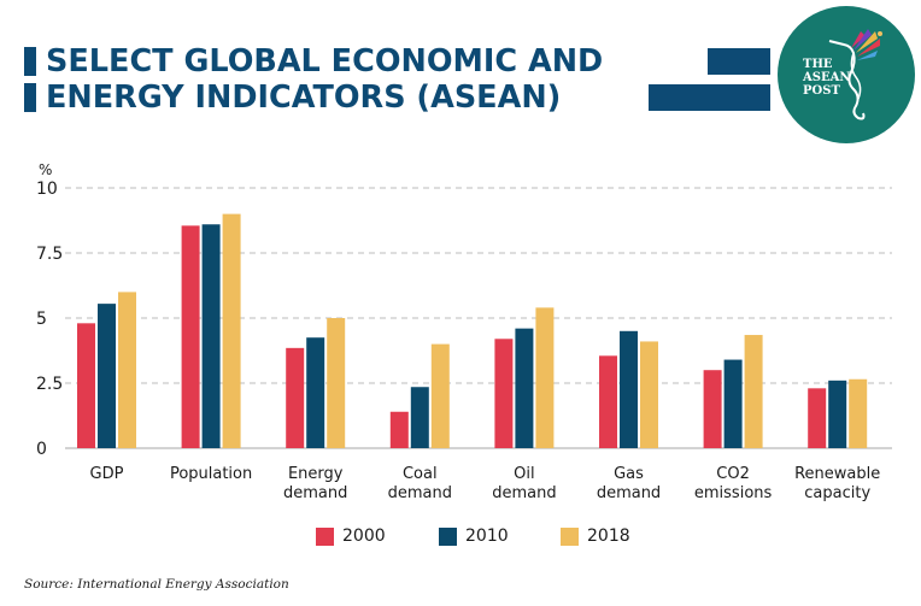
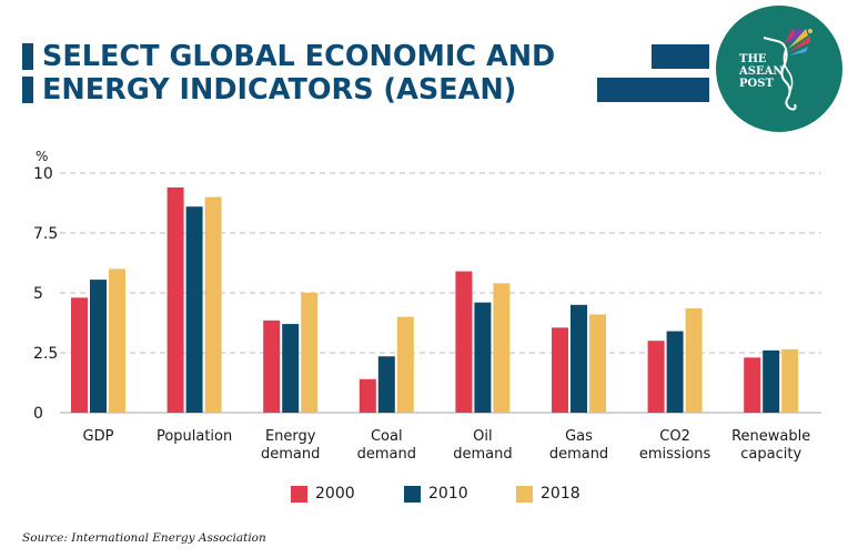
2000/Population: 8.6 -> 9.4
2010/Energy demand: 4.2 -> 3.7
2000/Oil demand: 4.2 -> 5.9
